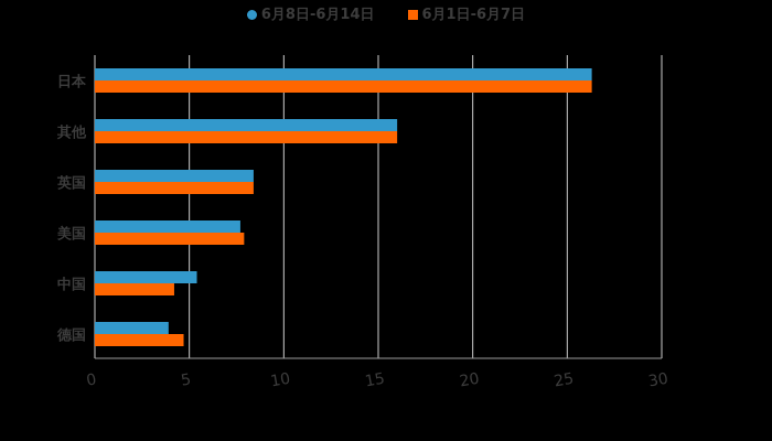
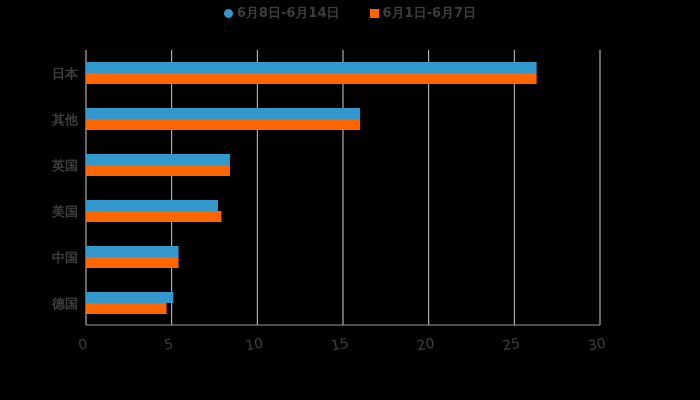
6月1日-6月7日/中国: 4.2 -> 5.4
6月8日-6月14日/德国: 3.9 -> 5.1
